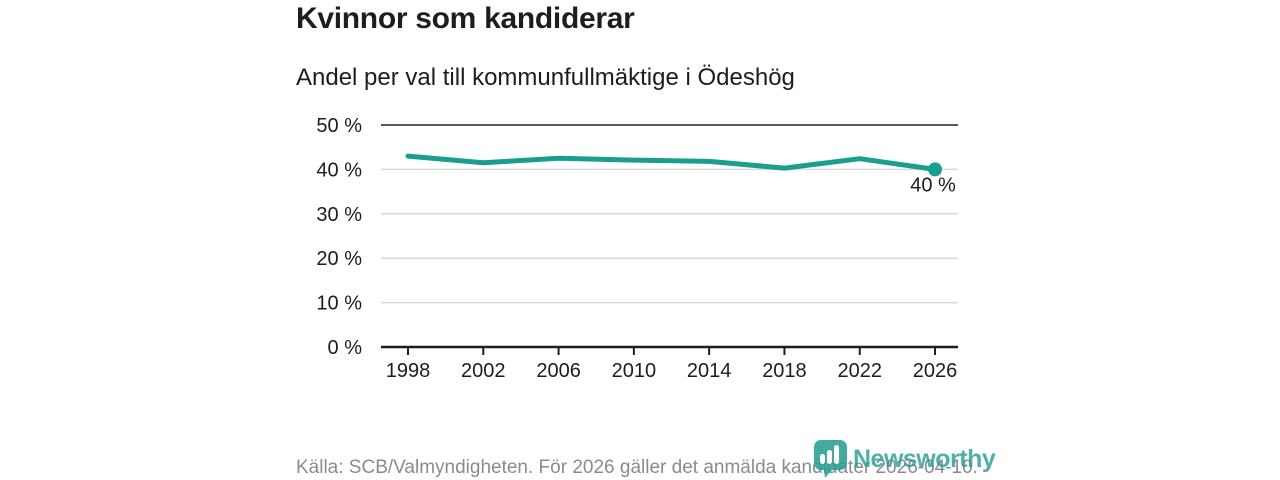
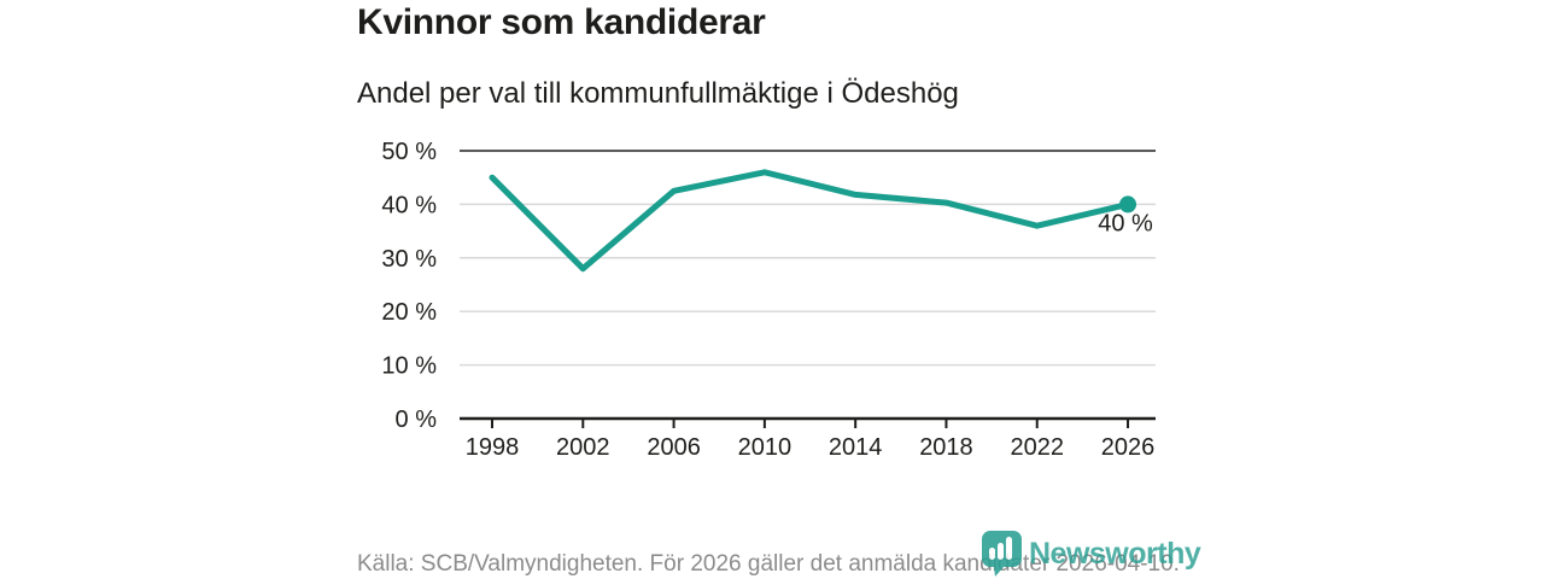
1998: 43% -> 45%
2002: 42% -> 28%
2010: 42% -> 46%
2022: 42% -> 36%
